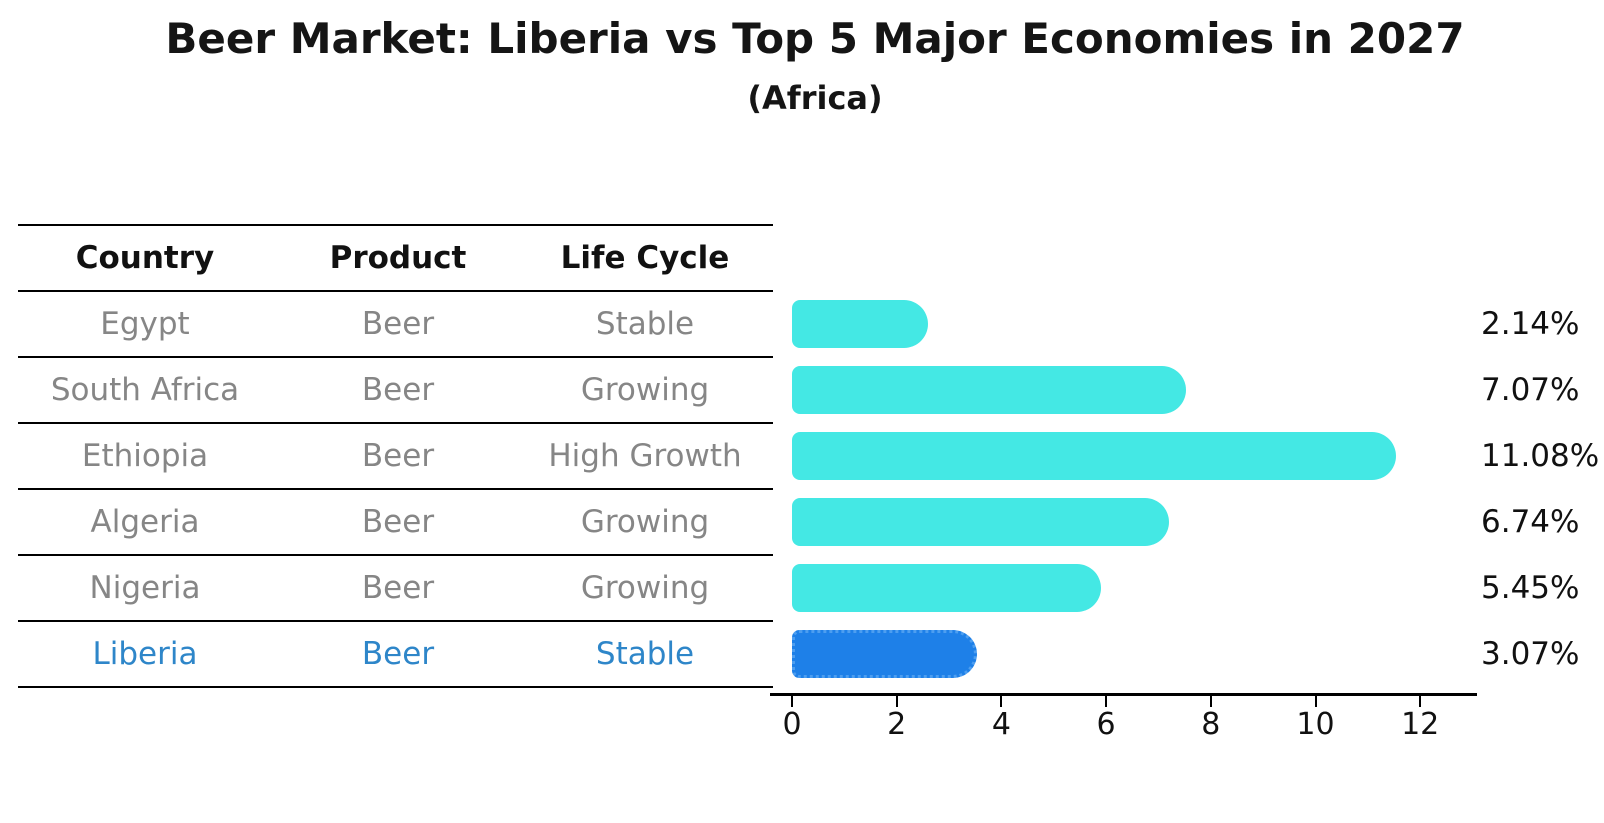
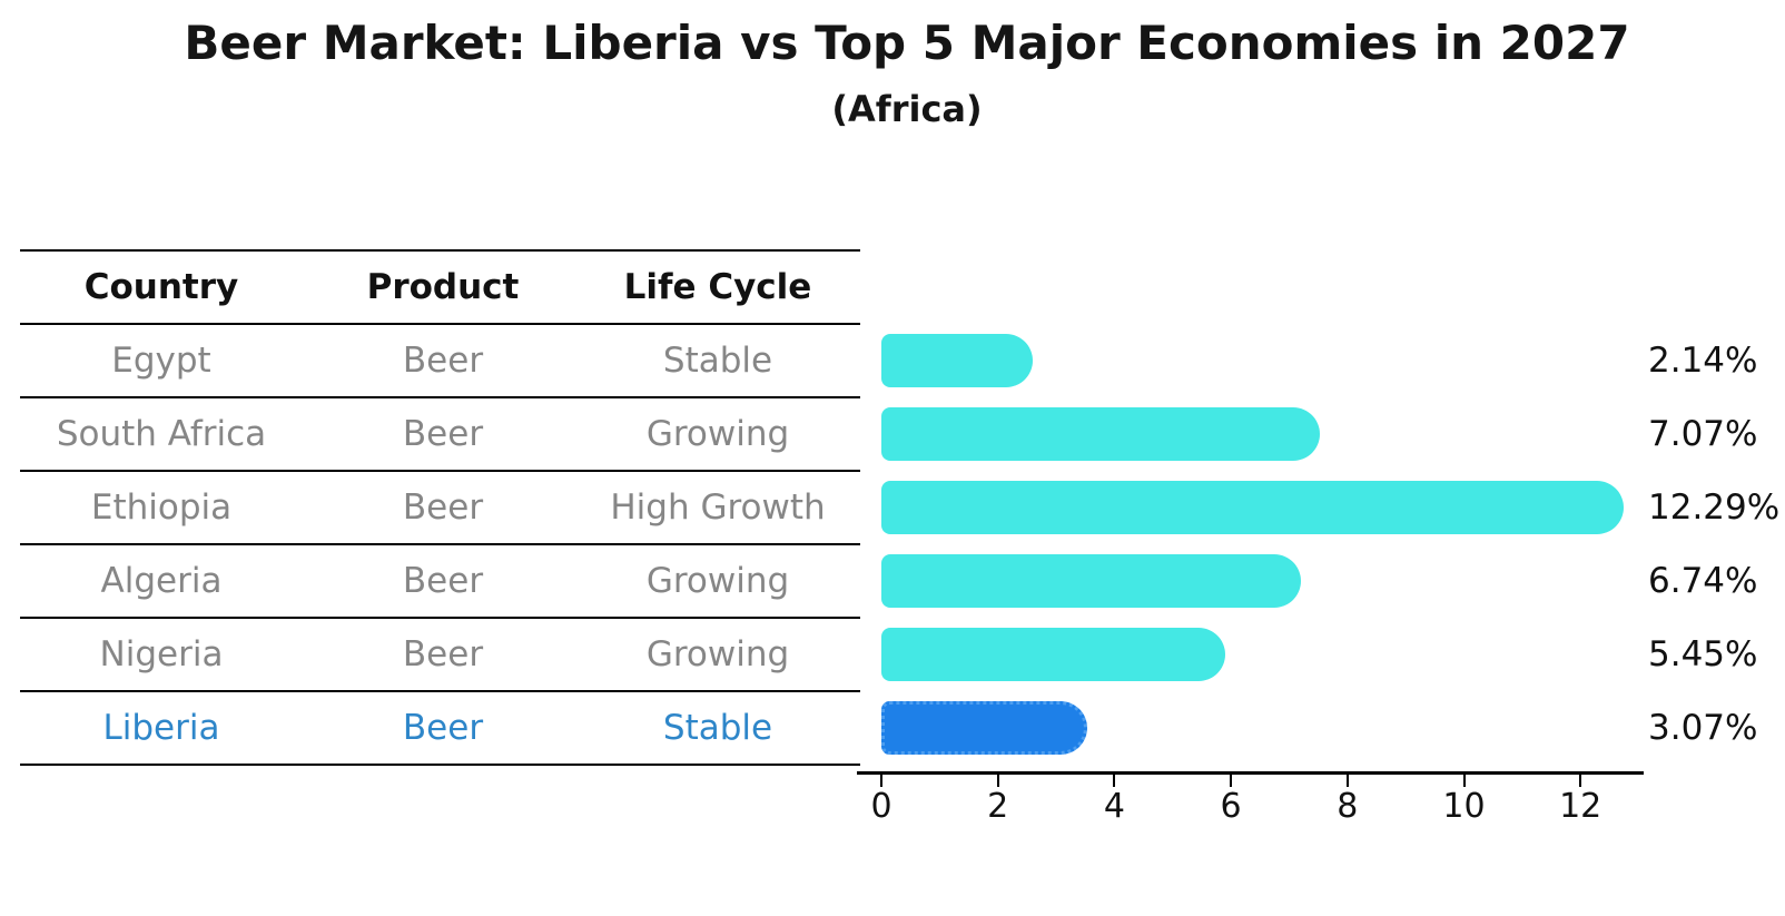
Ethiopia: 11.08% -> 12.29%
